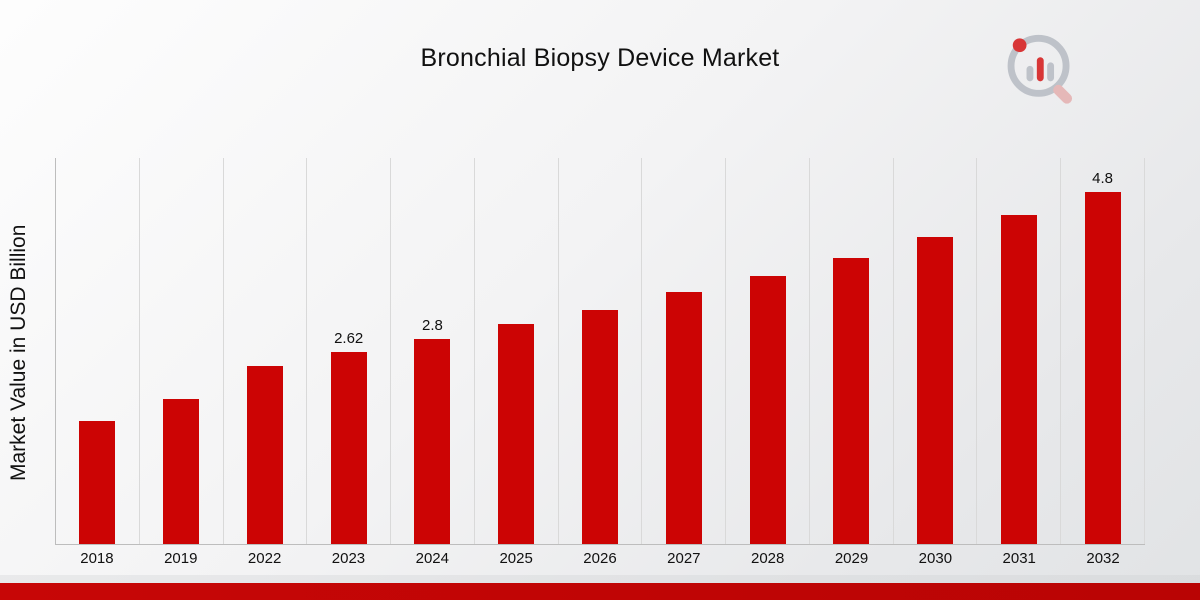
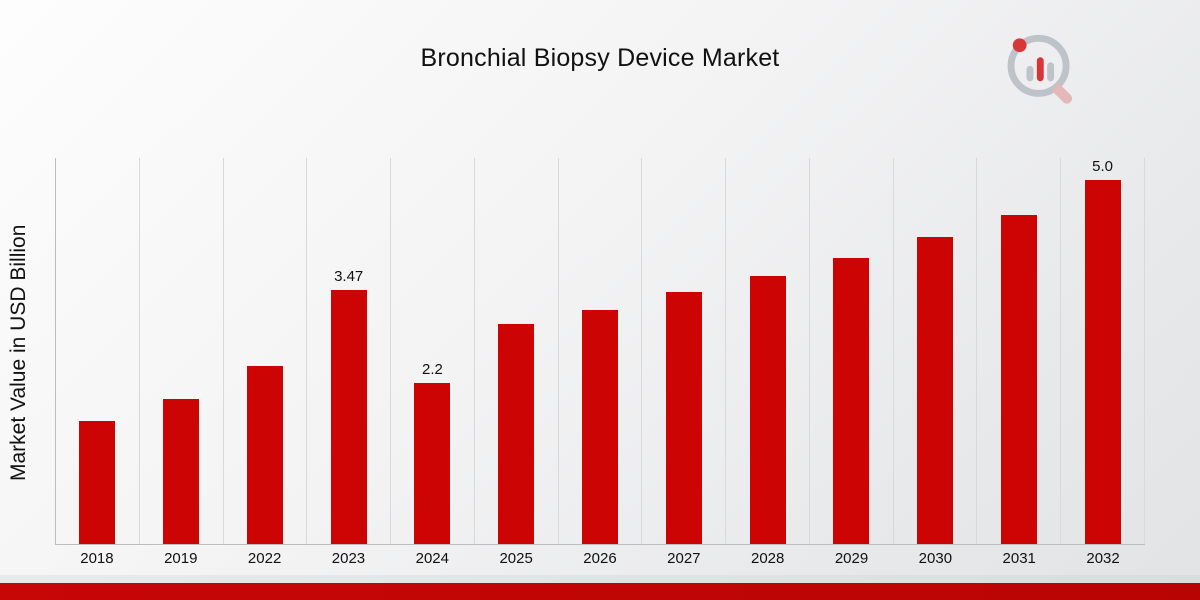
2023: 2.62 -> 3.47
2024: 2.8 -> 2.2
2032: 4.8 -> 5.0
